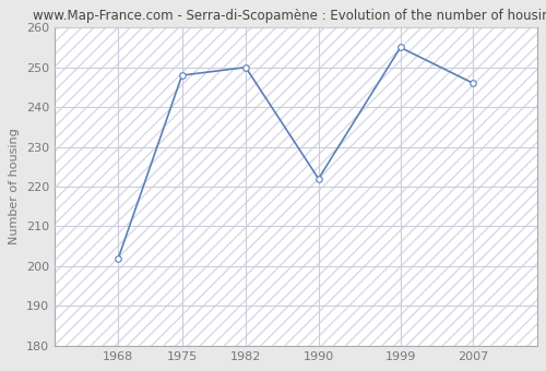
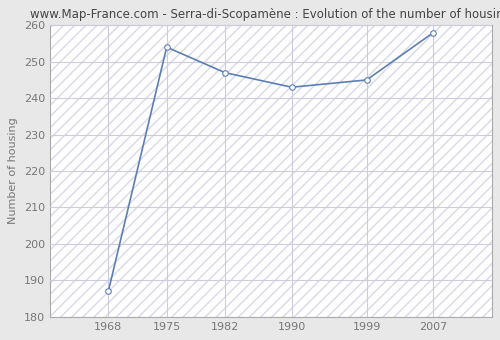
1968: 202 -> 187
1975: 248 -> 254
1982: 250 -> 247
1990: 222 -> 243
1999: 255 -> 245
2007: 246 -> 258
